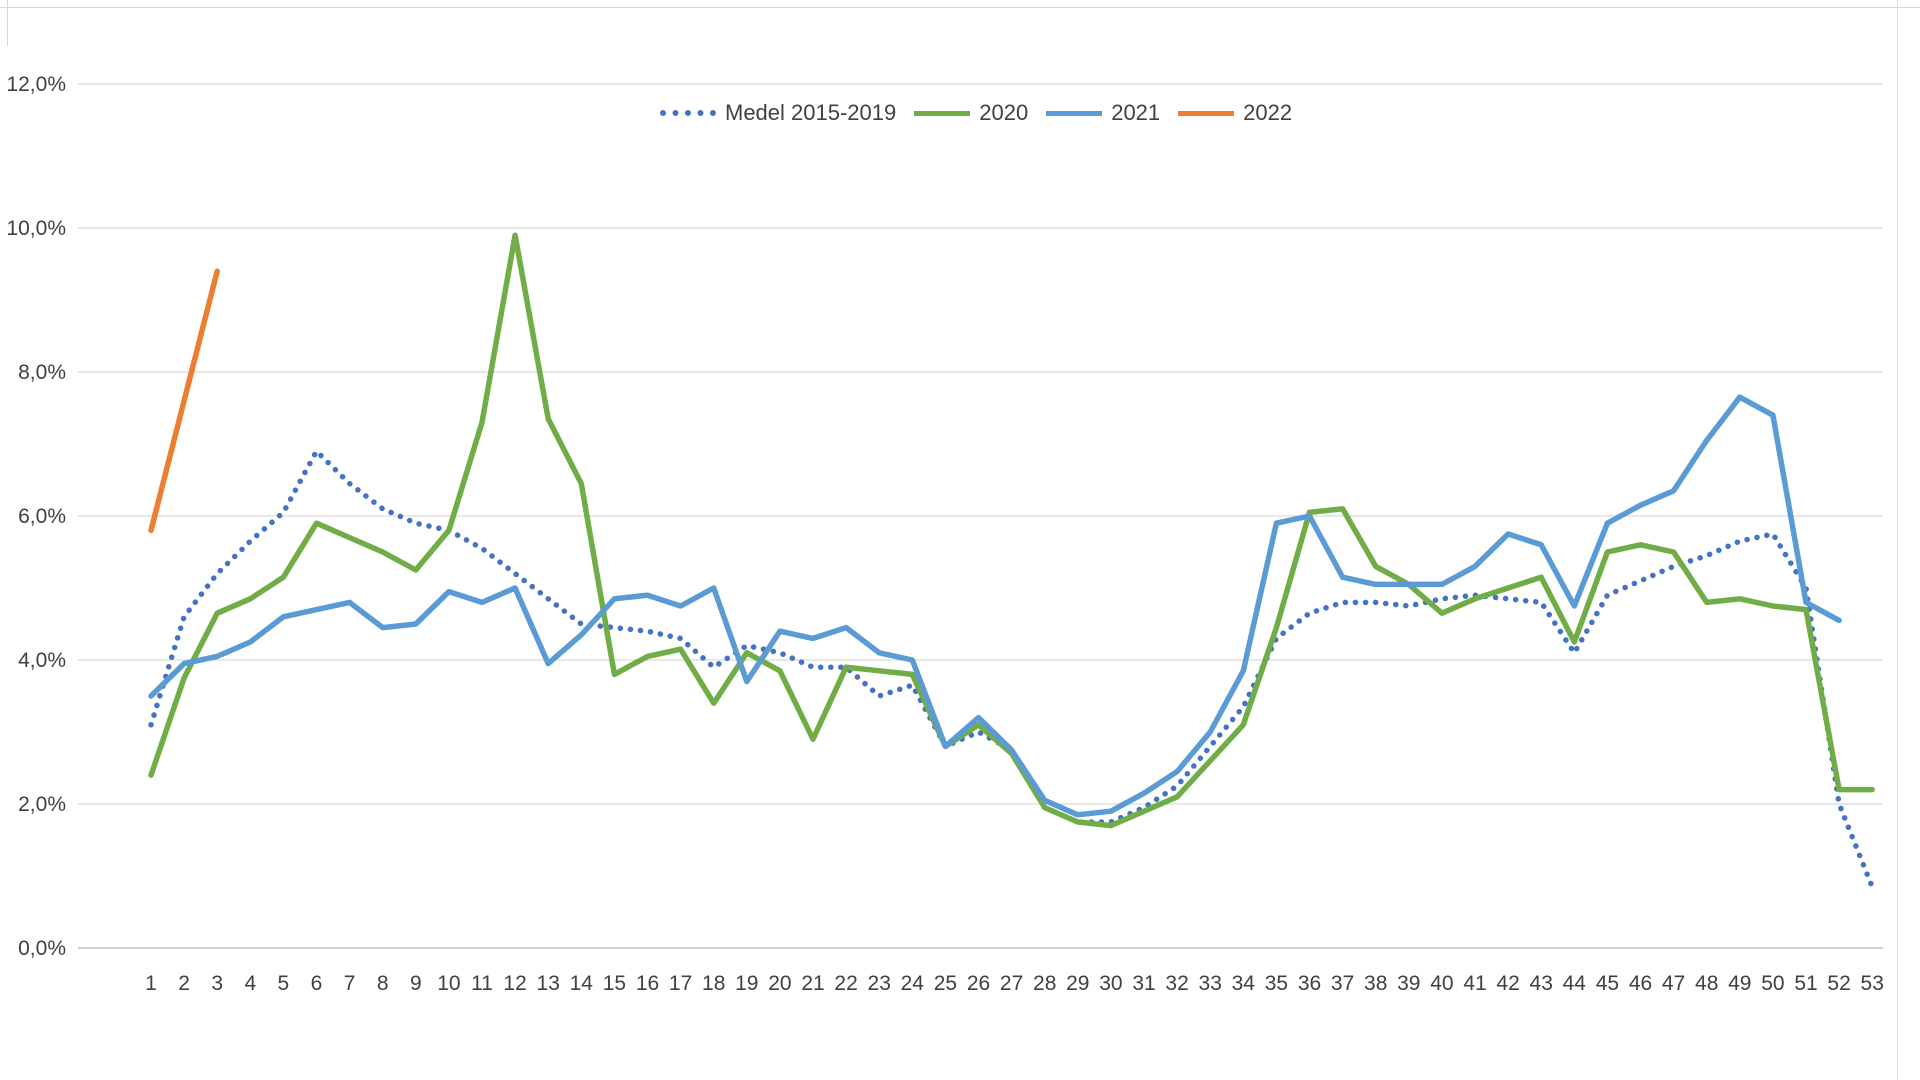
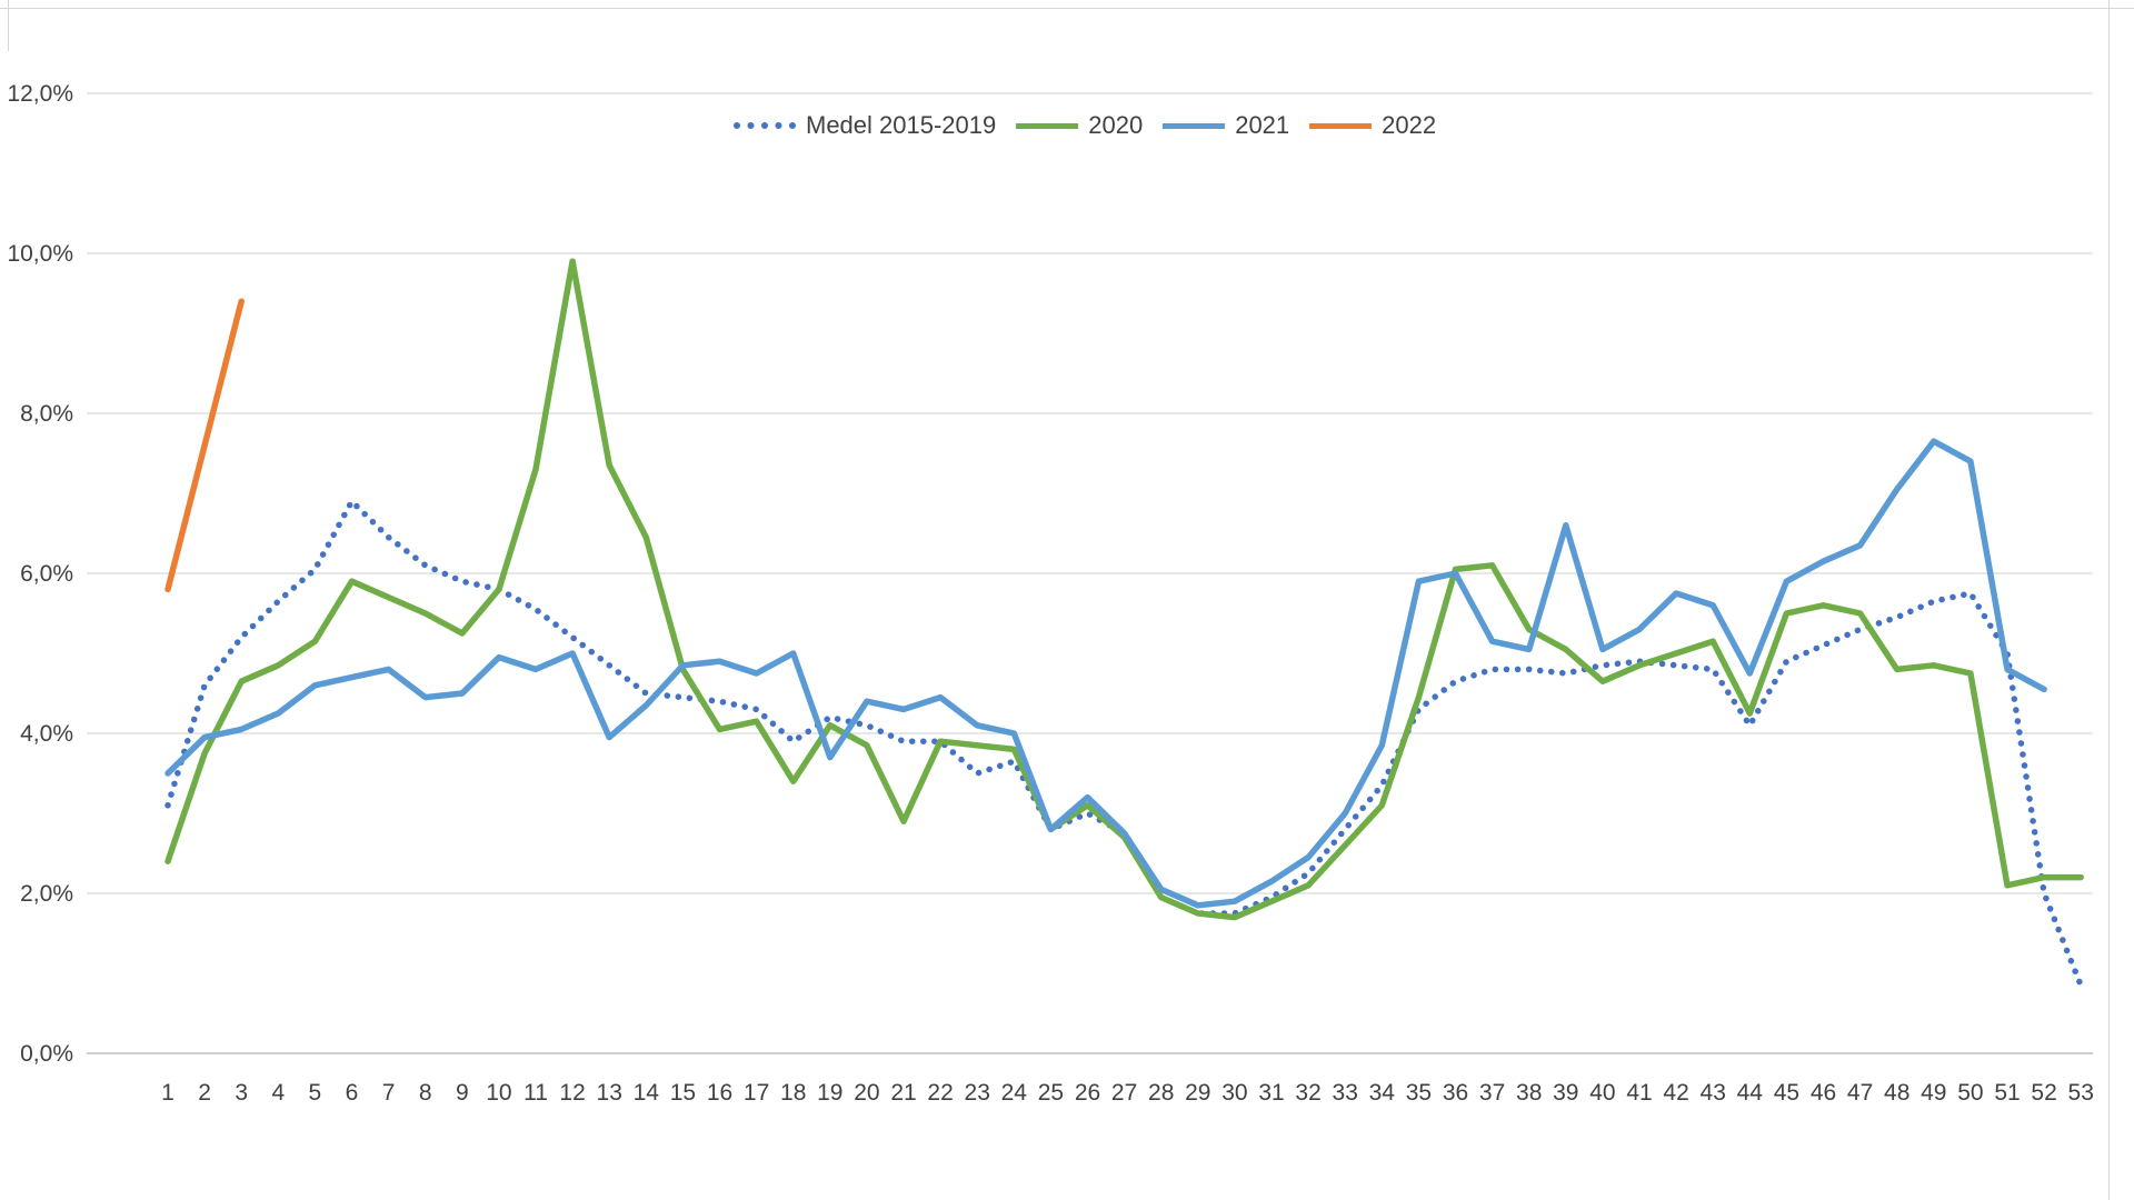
2020/15: 3,8% -> 4,8%
2021/39: 5,0% -> 6,6%
2020/51: 4,7% -> 2,1%
